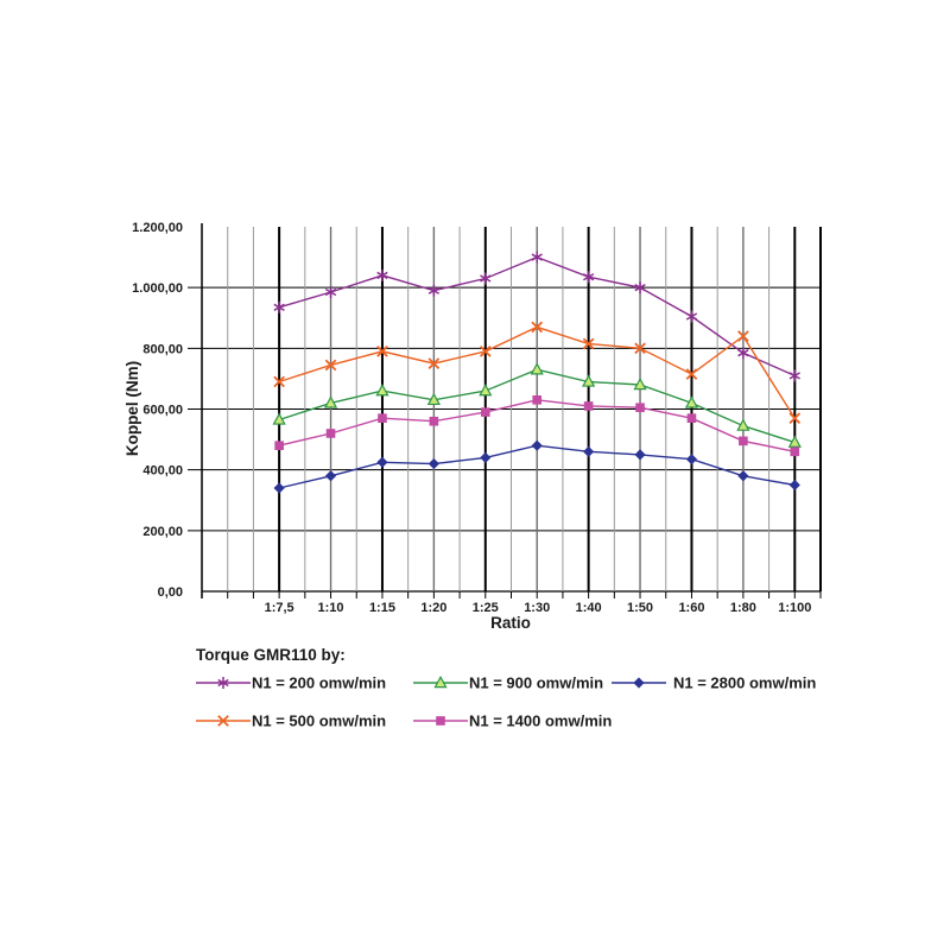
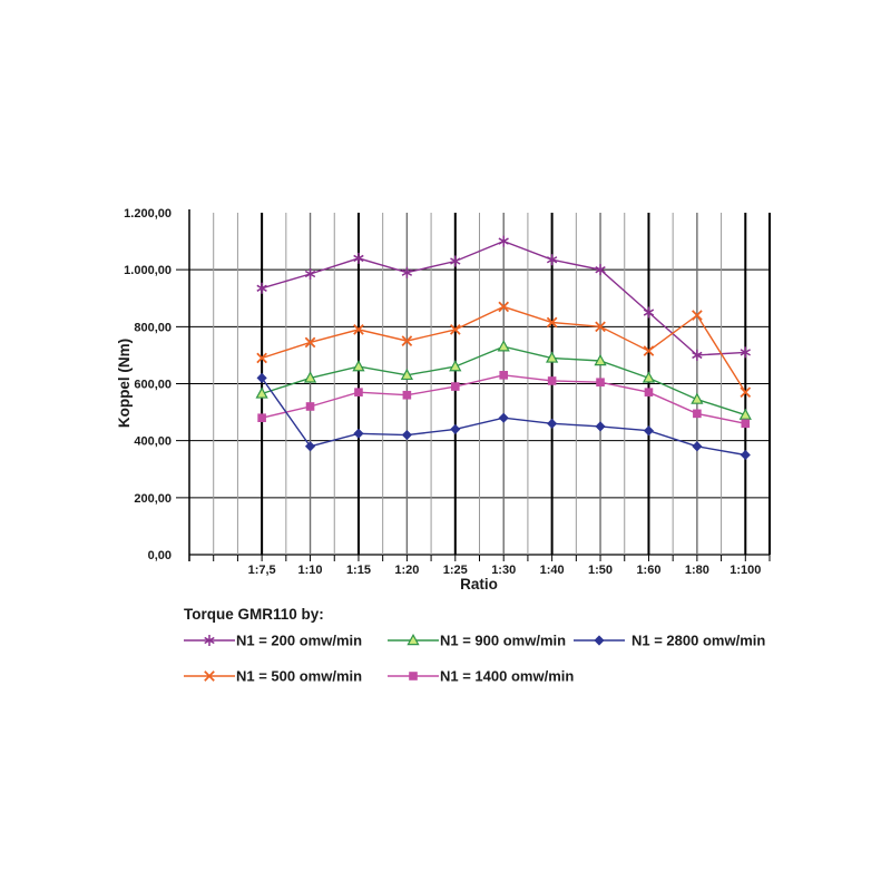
N1 = 2800 omw/min/1:7,5: 340 -> 620
N1 = 200 omw/min/1:60: 900 -> 850
N1 = 200 omw/min/1:80: 780 -> 700
